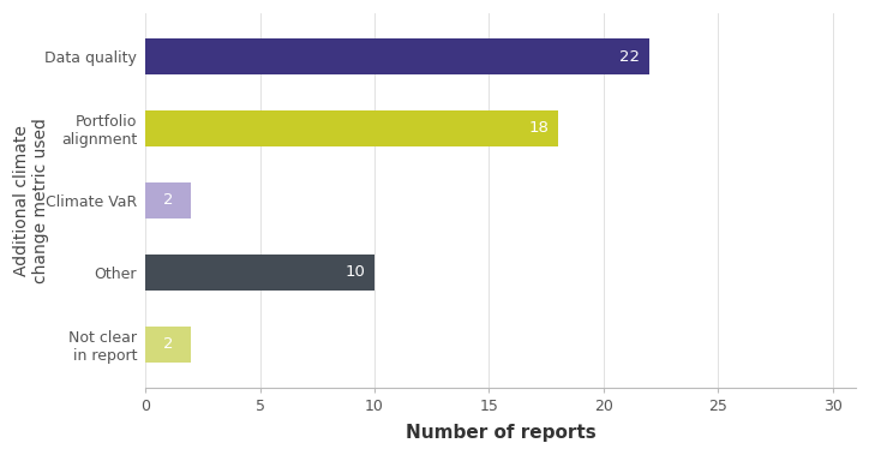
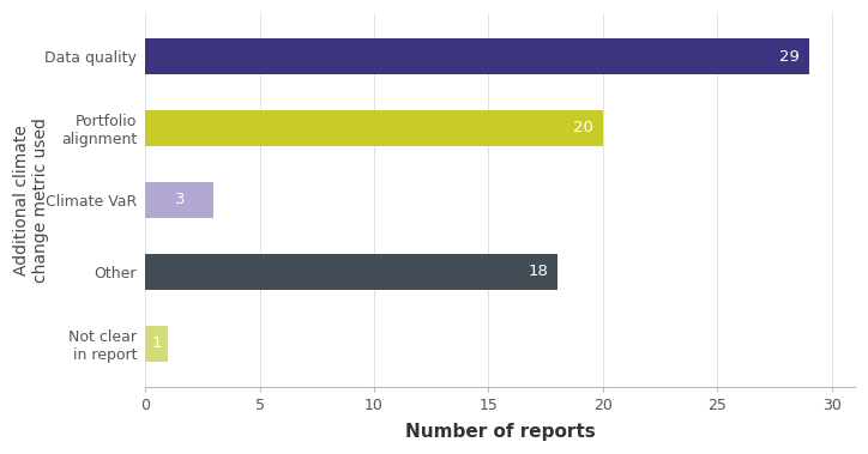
Data quality: 22 -> 29
Portfolio alignment: 18 -> 20
Climate VaR: 2 -> 3
Other: 10 -> 18
Not clear in report: 2 -> 1
